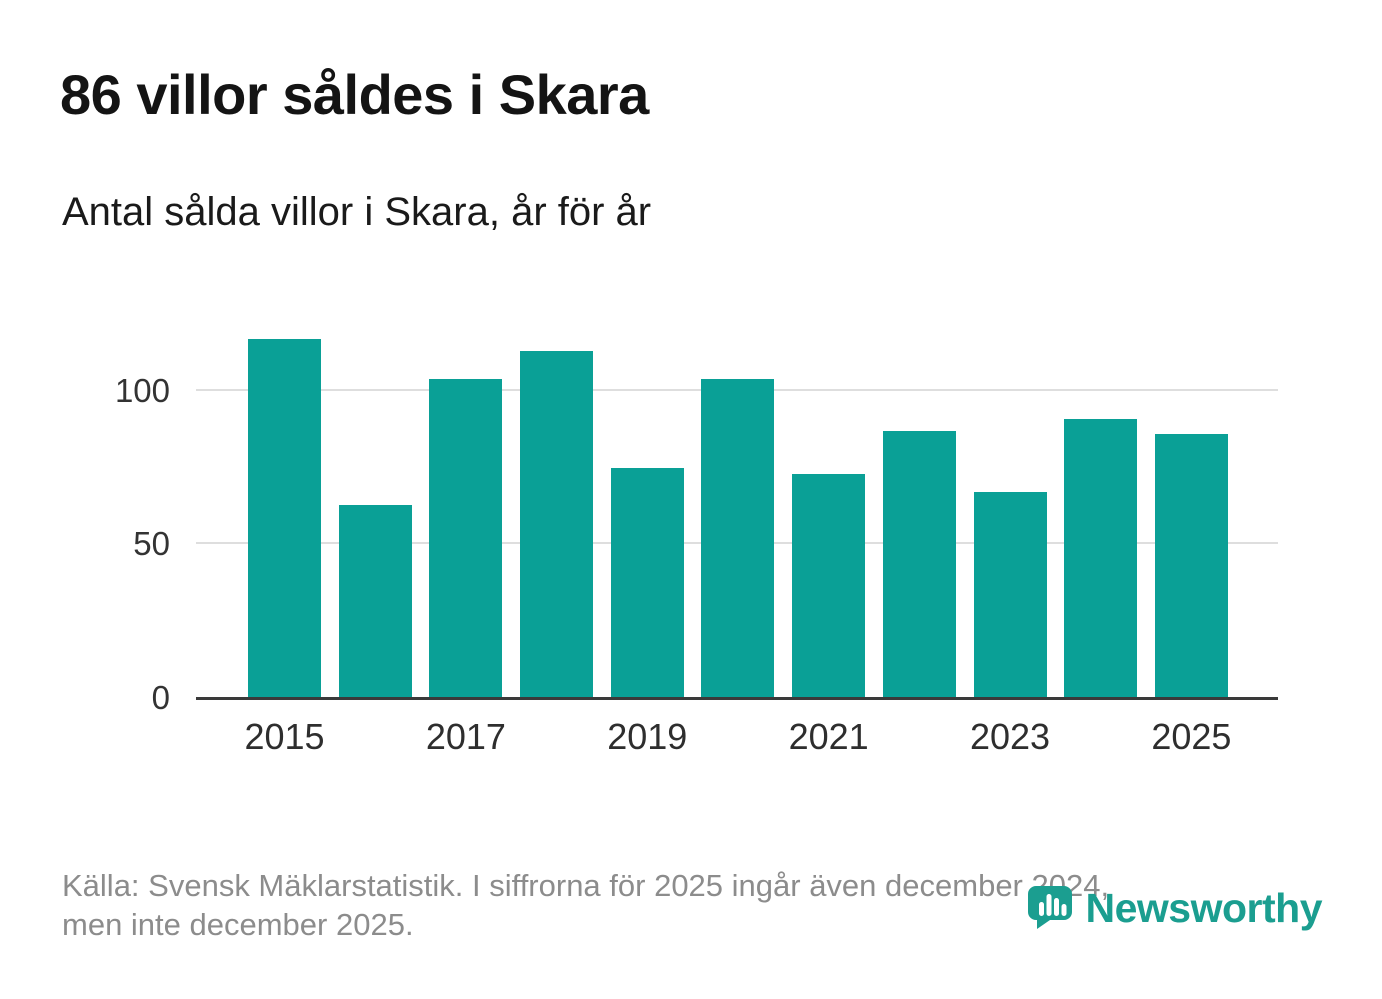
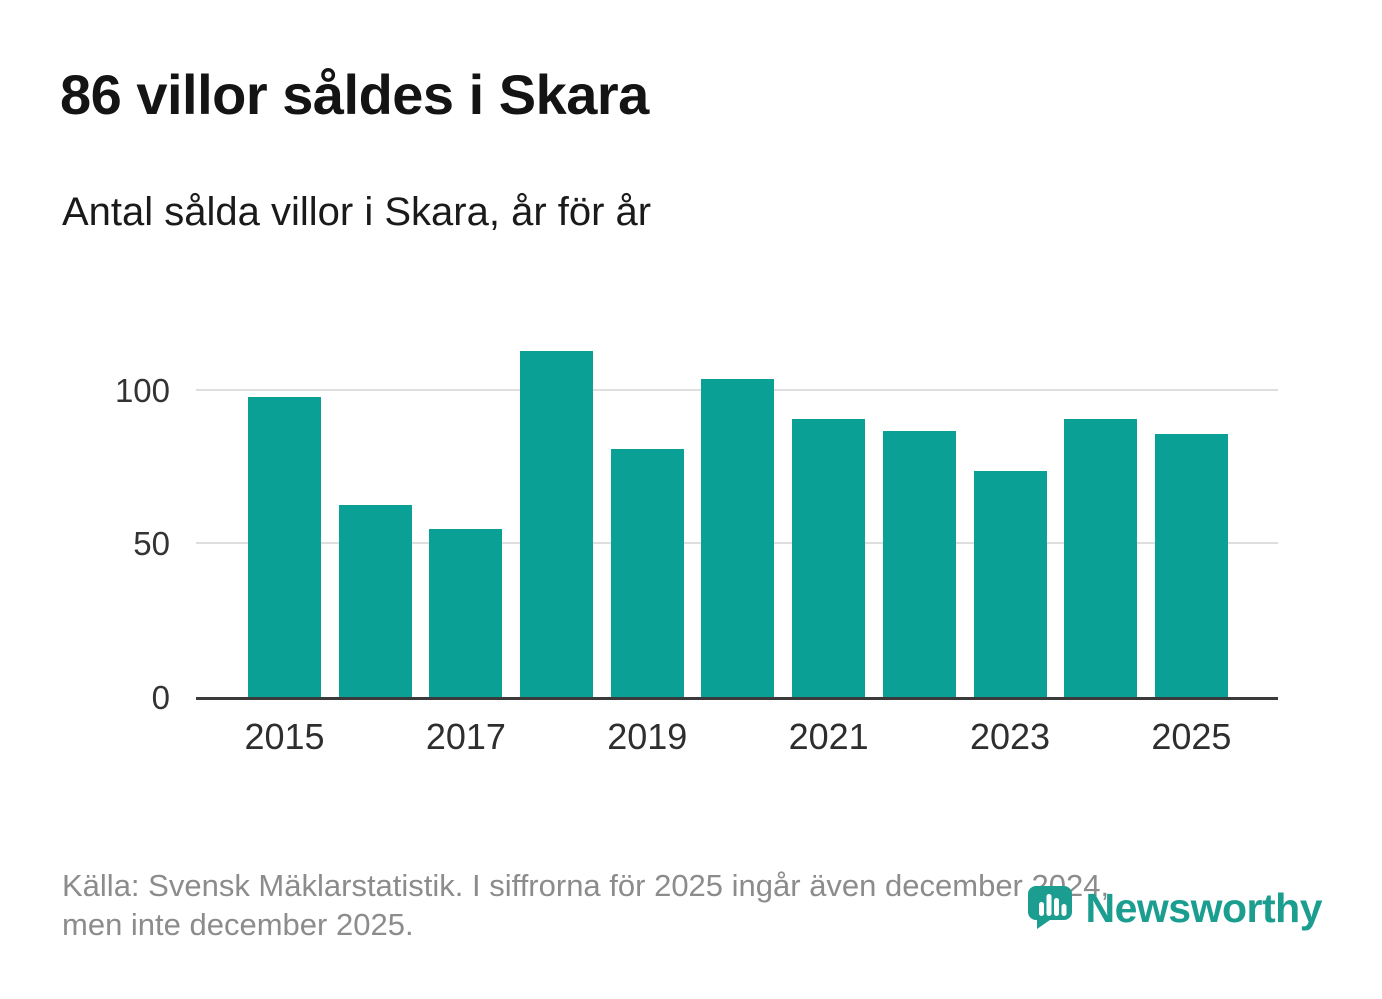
2015: 117 -> 98
2017: 104 -> 55
2019: 75 -> 81
2021: 73 -> 91
2023: 67 -> 74
